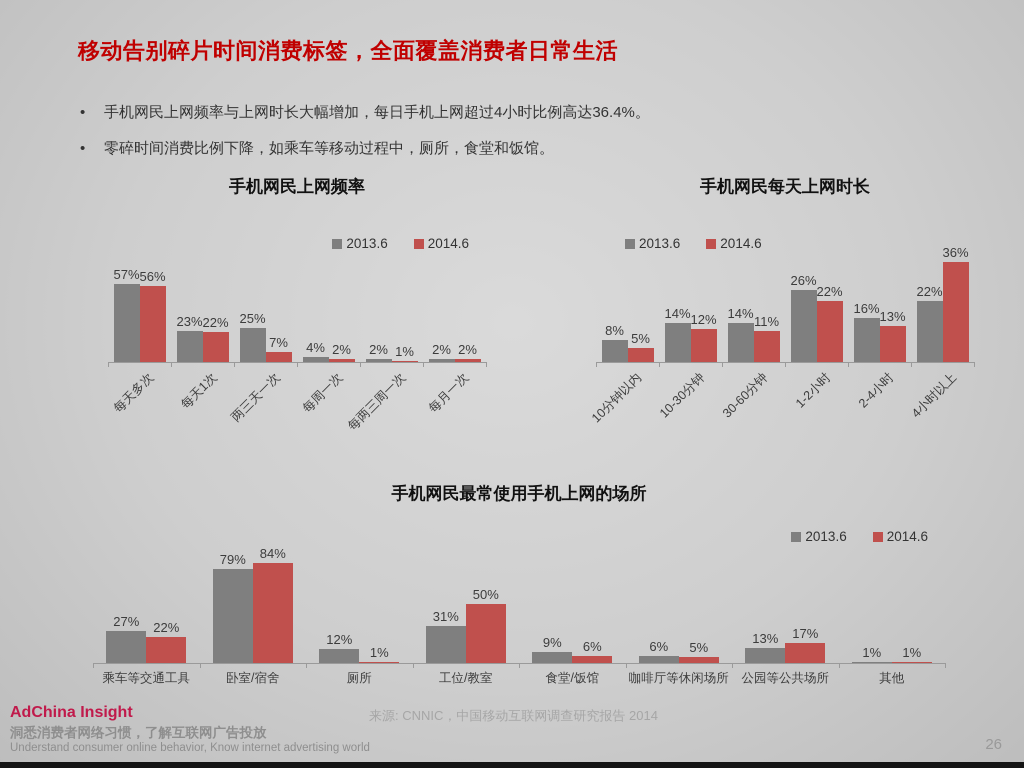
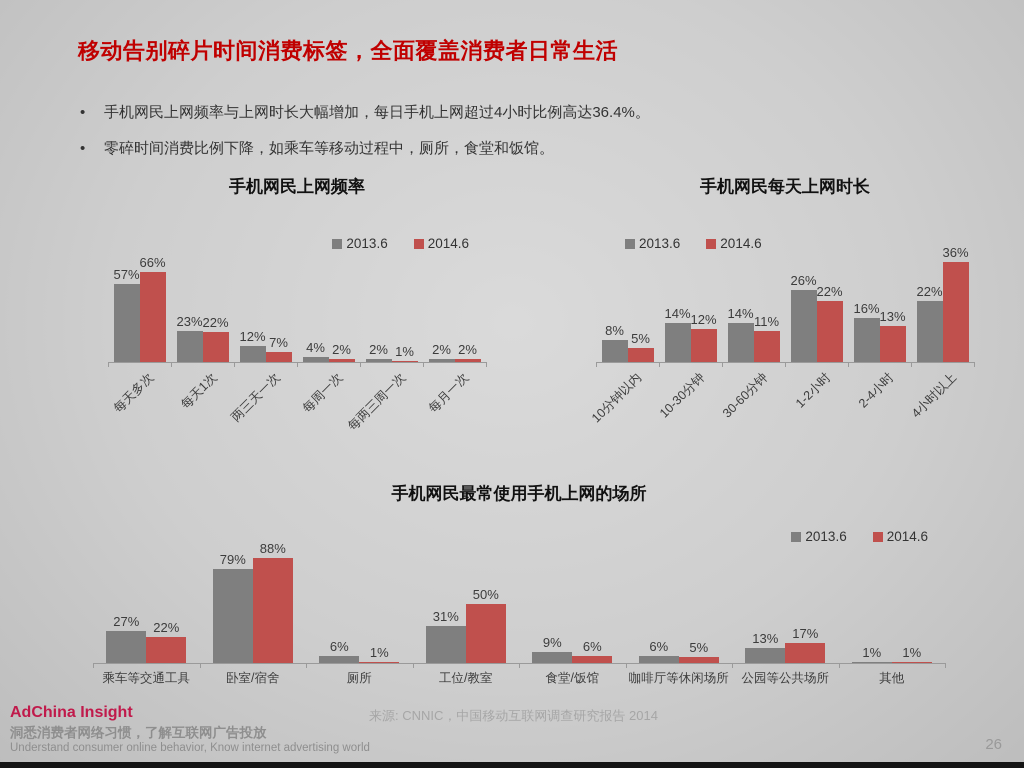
手机网民上网频率/2014.6/每天多次: 56% -> 66%
手机网民上网频率/2013.6/两三天一次: 25% -> 12%
手机网民最常使用手机上网的场所/2014.6/卧室/宿舍: 84% -> 88%
手机网民最常使用手机上网的场所/2013.6/厕所: 12% -> 6%
